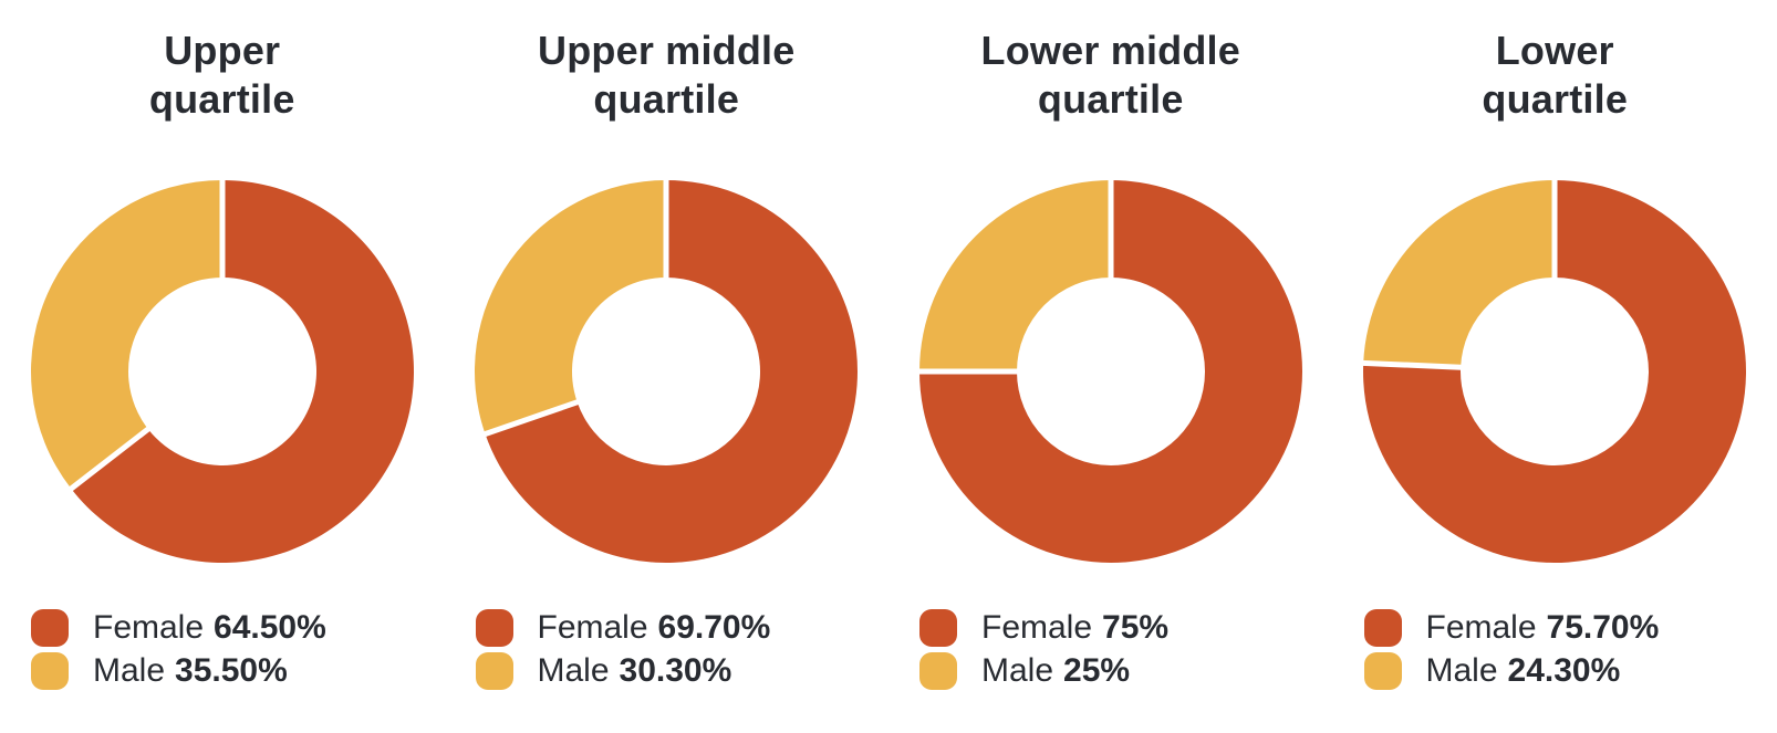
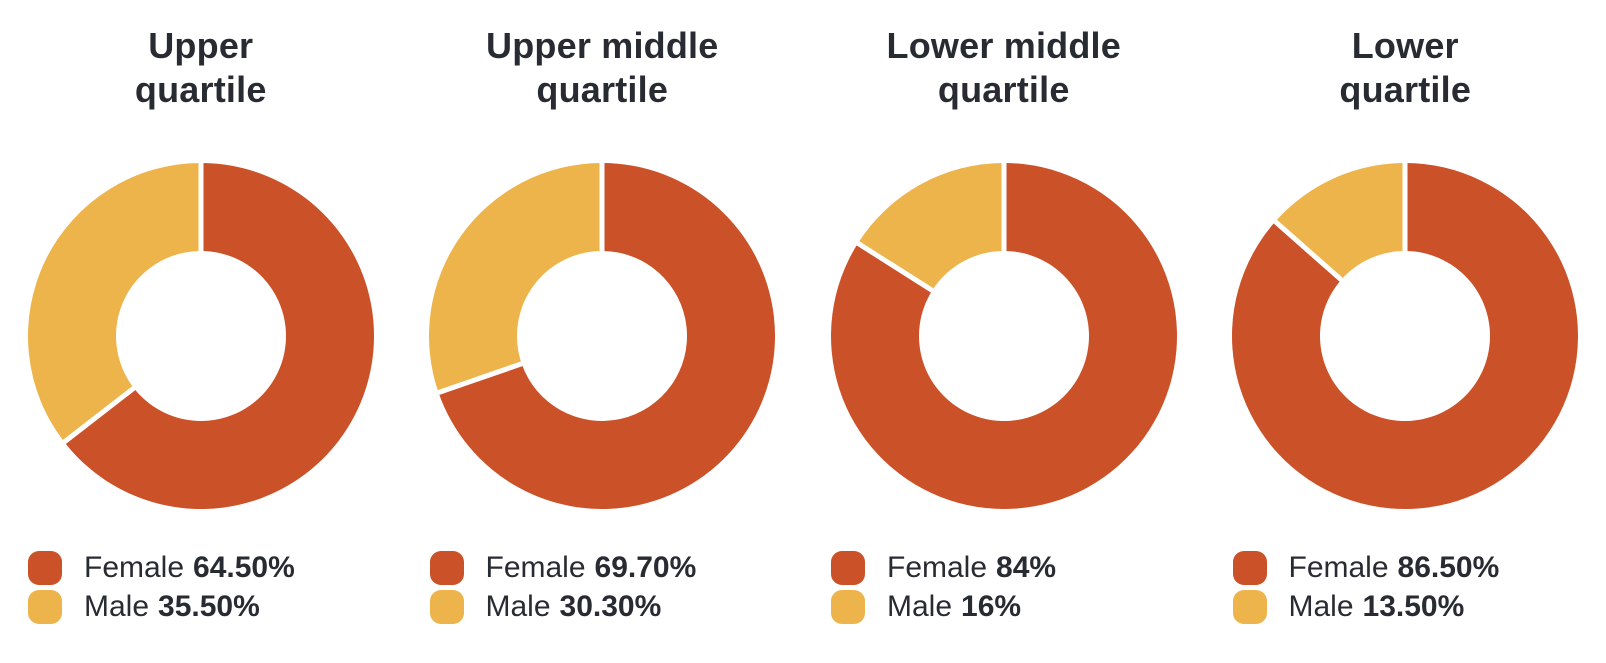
Lower middle quartile/Female: 75% -> 84%
Lower middle quartile/Male: 25% -> 16%
Lower quartile/Female: 75.70% -> 86.50%
Lower quartile/Male: 24.30% -> 13.50%
